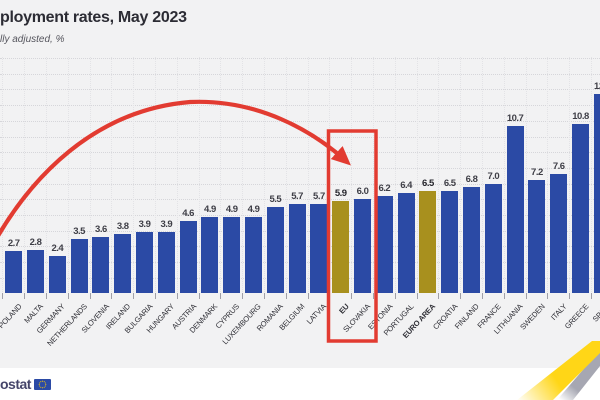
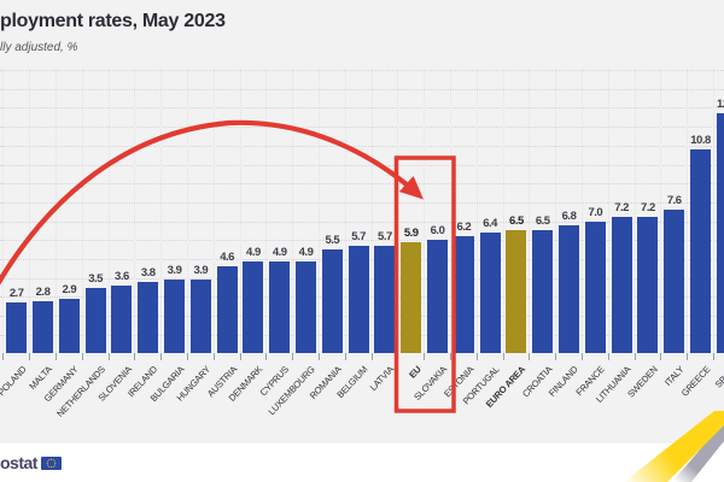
GERMANY: 2.4 -> 2.9
LITHUANIA: 10.7 -> 7.2
